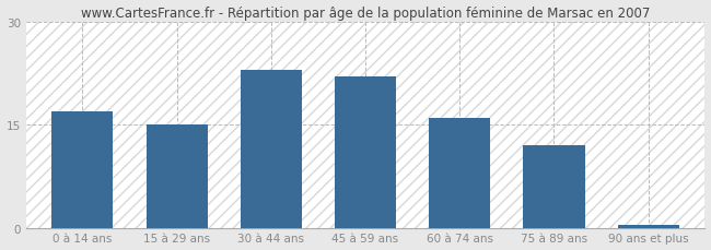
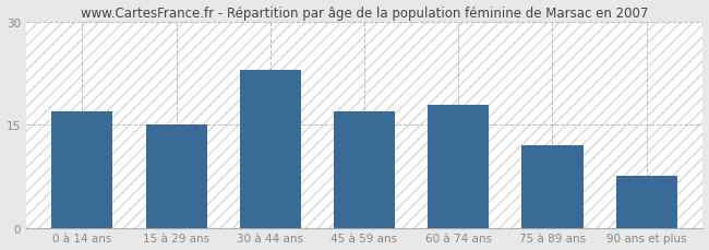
45 à 59 ans: 22.0 -> 17.0
60 à 74 ans: 16.0 -> 18.0
90 ans et plus: 0.4 -> 7.6
